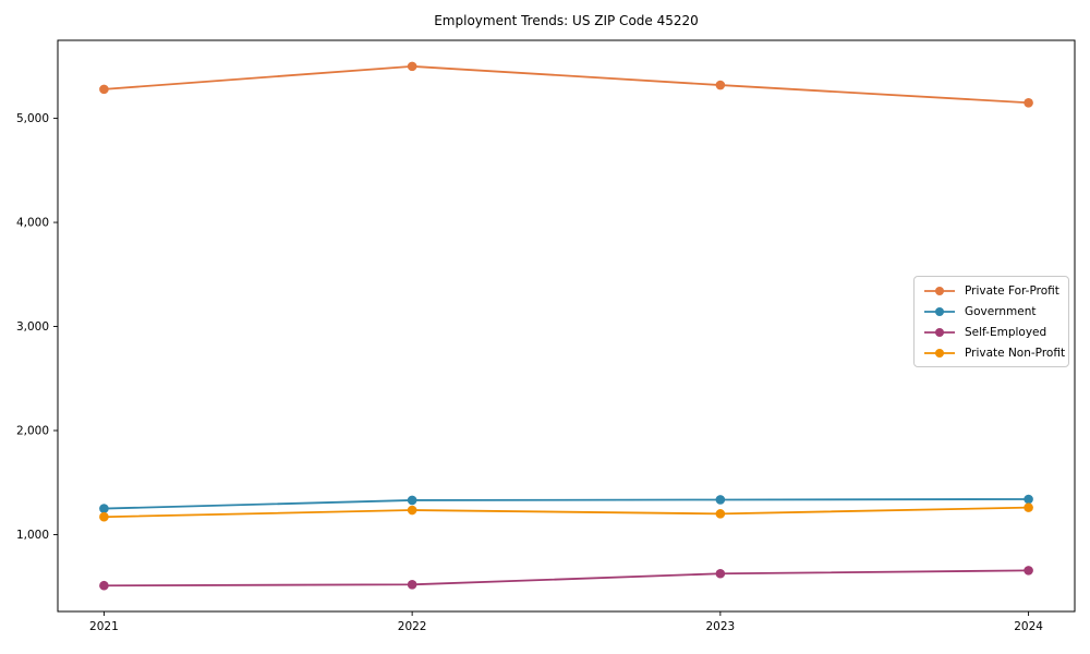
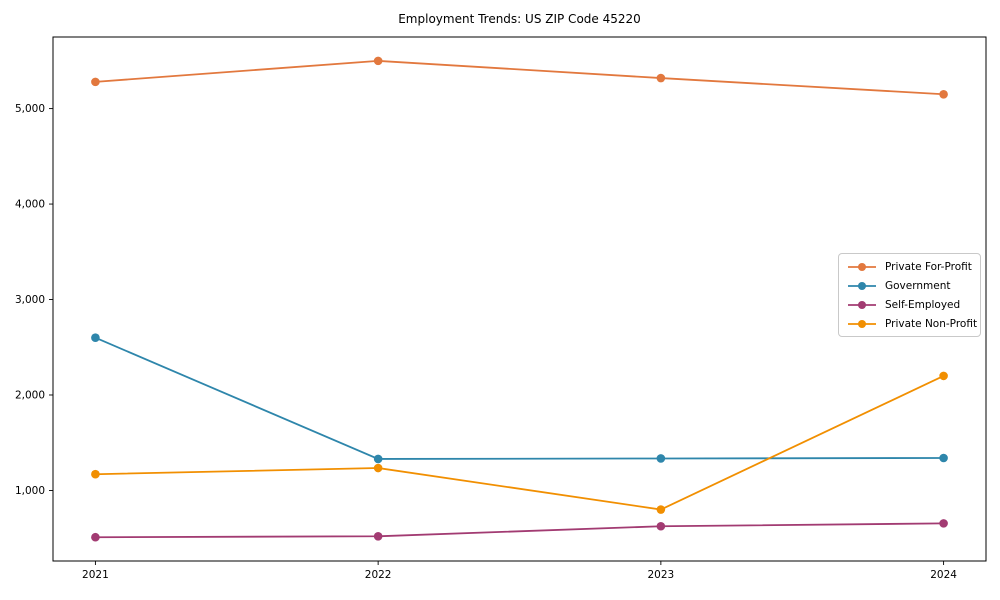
Government/2021: 1200 -> 2600
Private Non-Profit/2023: 1200 -> 800
Private Non-Profit/2024: 1300 -> 2200
